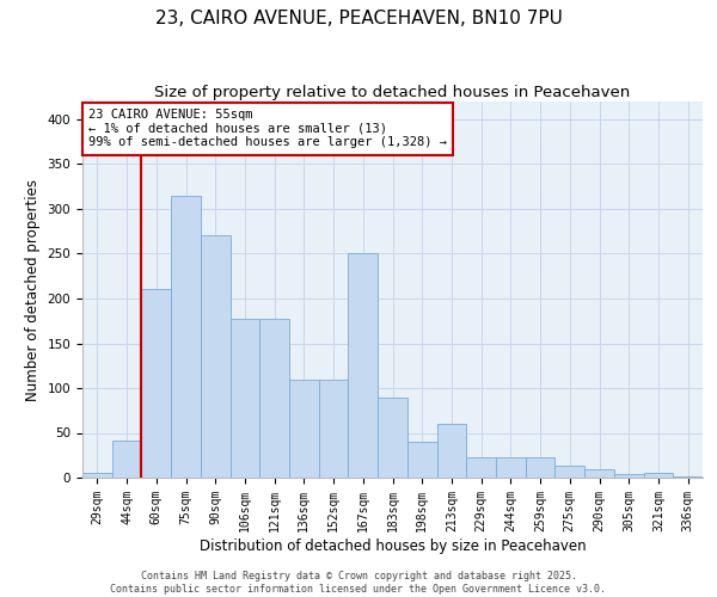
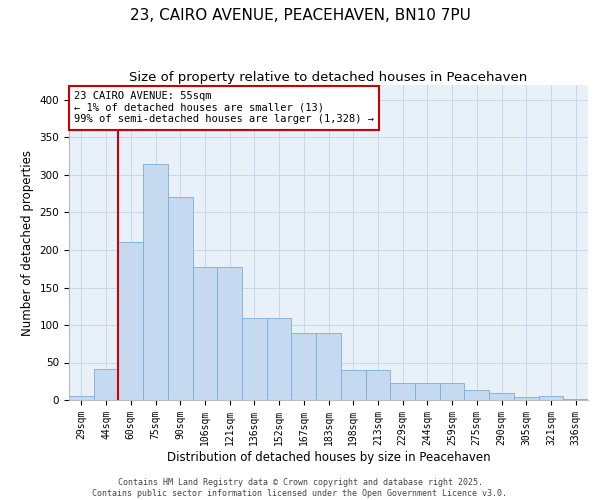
167sqm: 250 -> 90
213sqm: 60 -> 40
